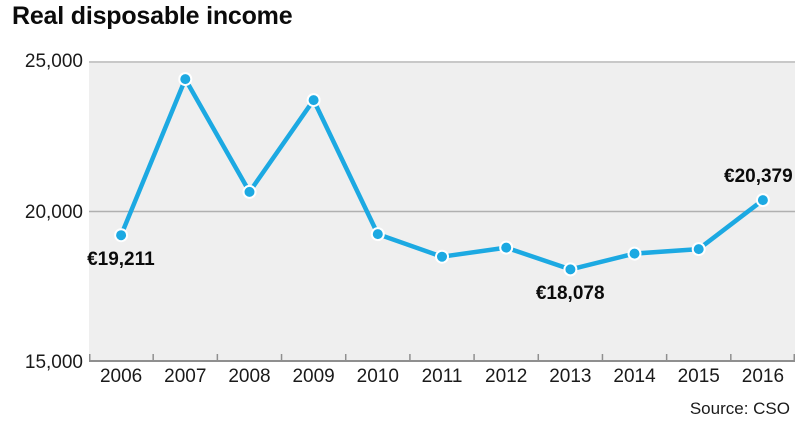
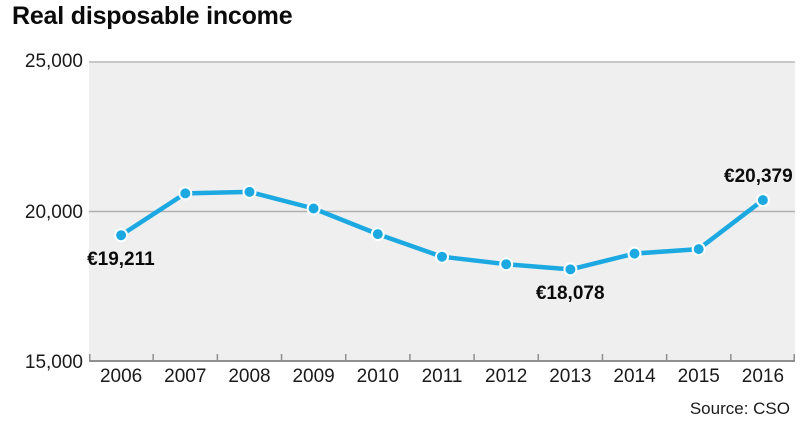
2007: 24400 -> 20600
2009: 23700 -> 20100
2012: 18800 -> 18200
